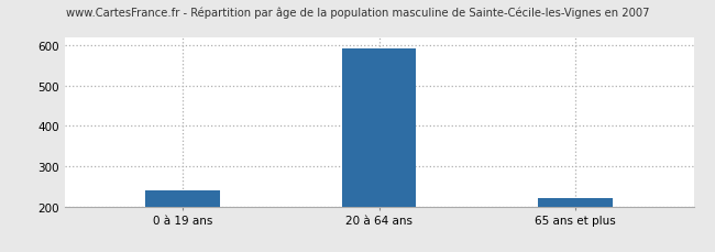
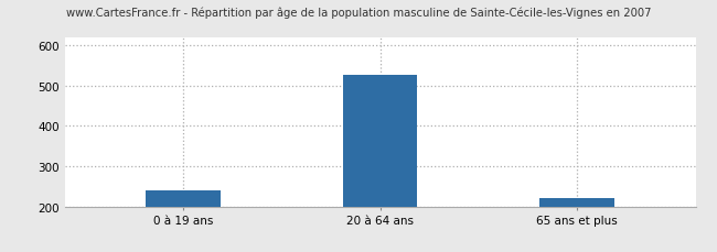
20 à 64 ans: 592 -> 525
